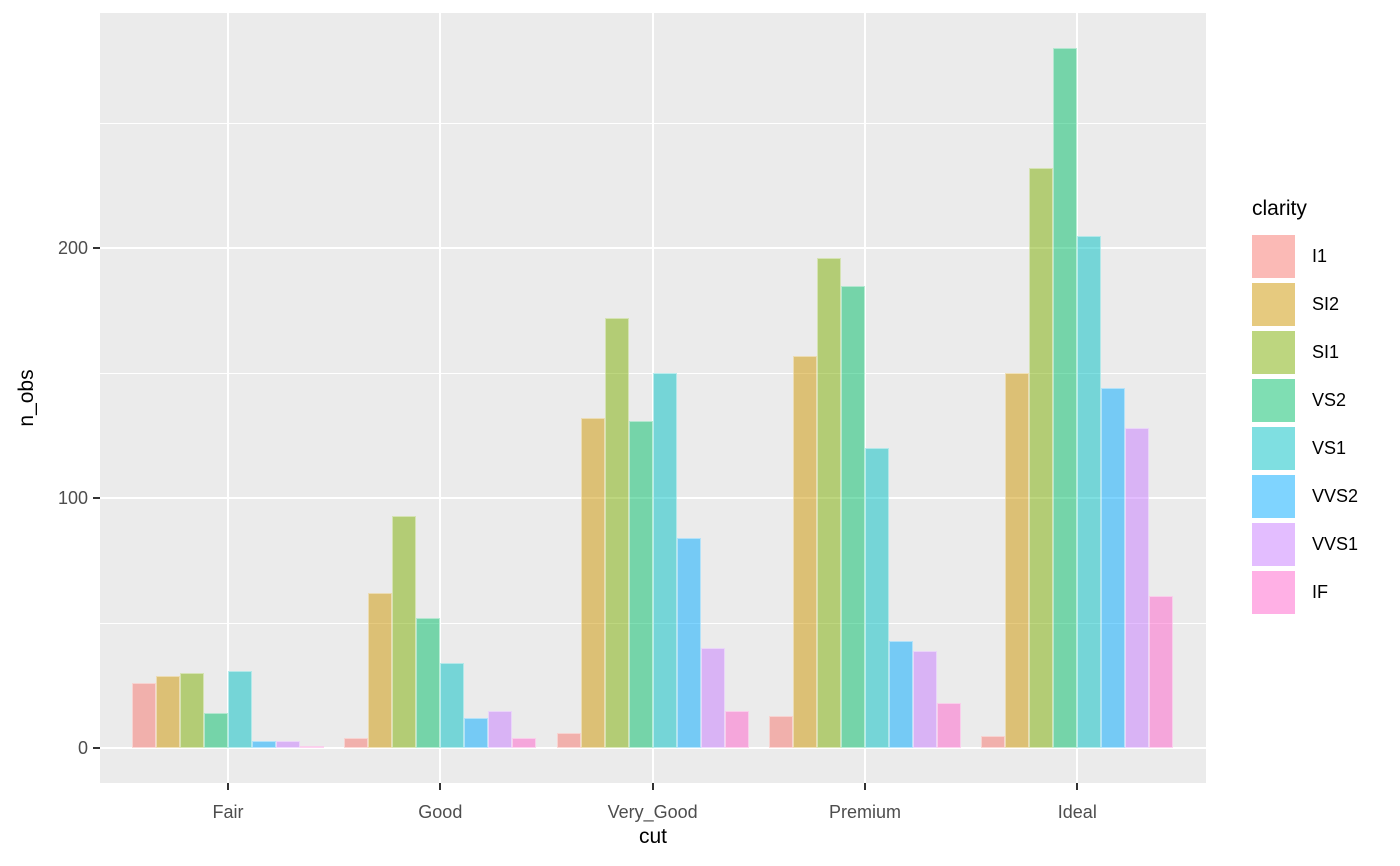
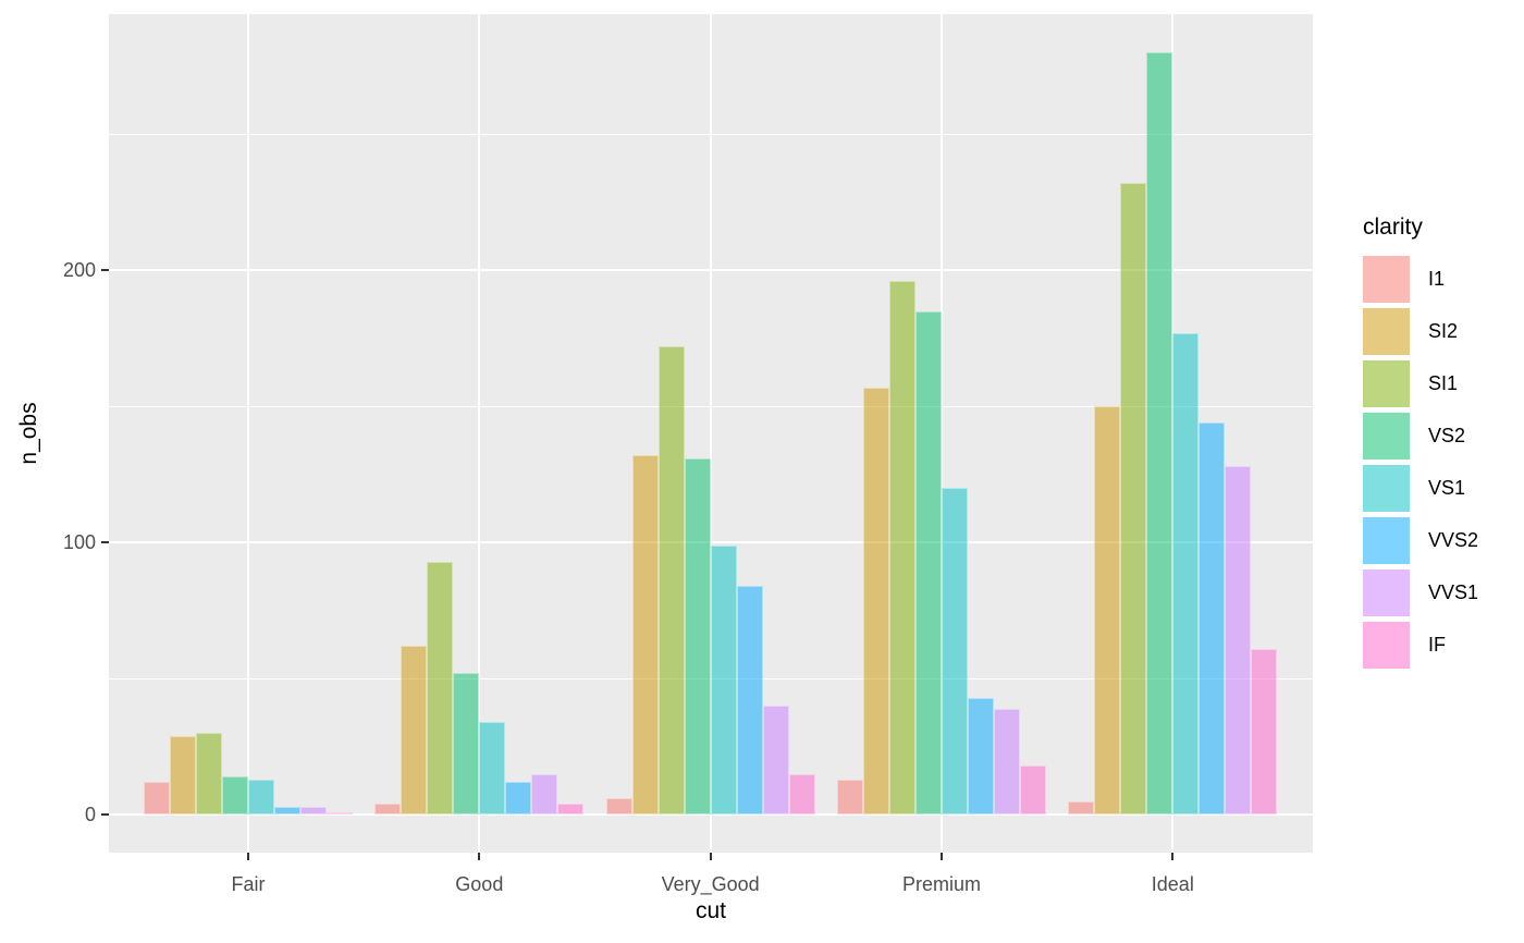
I1/Fair: 26 -> 12
VS1/Fair: 31 -> 13
VS1/Very_Good: 150 -> 99
VS1/Ideal: 205 -> 177
